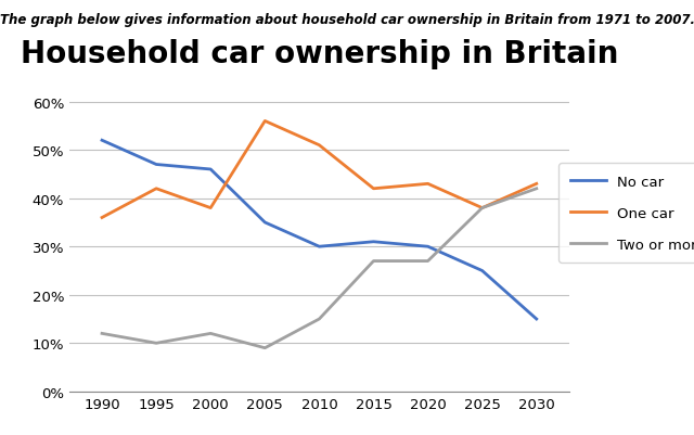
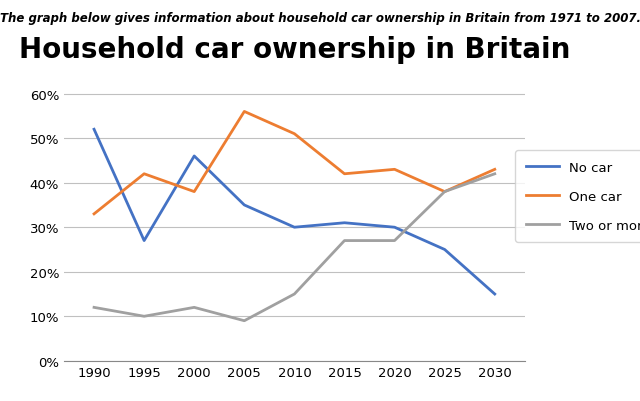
One car/1990: 36% -> 33%
No car/1995: 47% -> 27%
